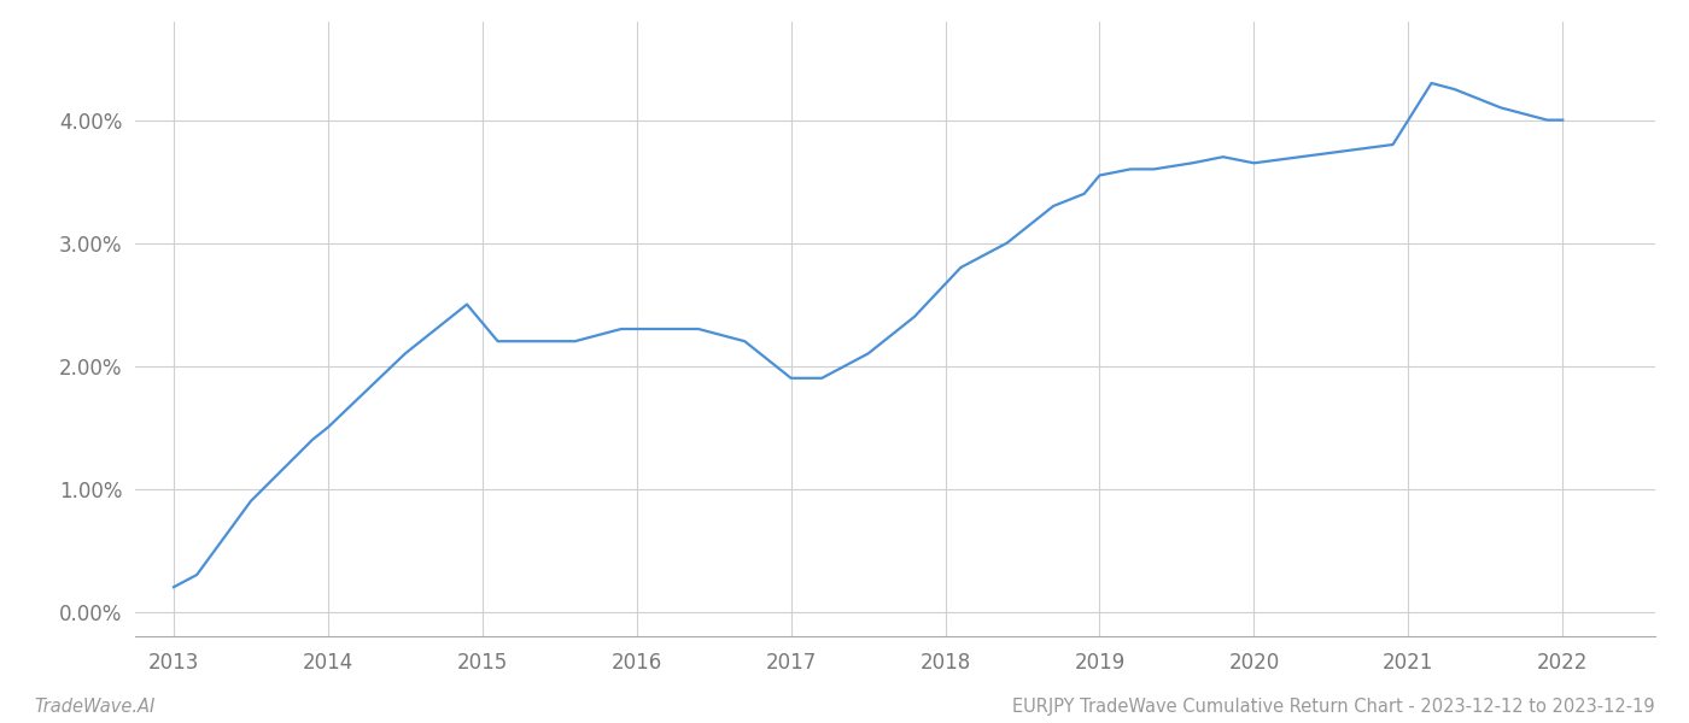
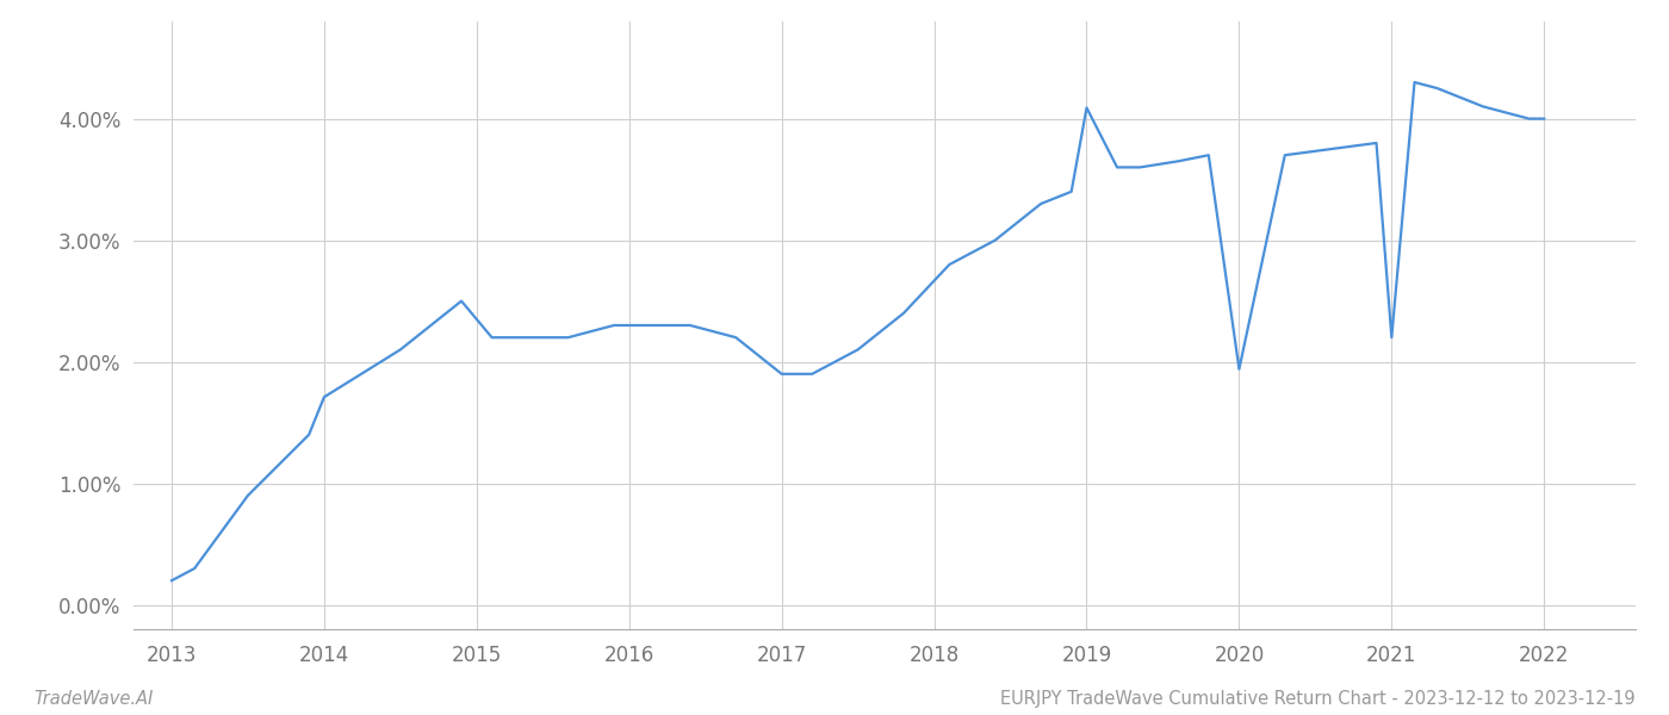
2014: 1.50% -> 1.71%
2019: 3.55% -> 4.09%
2020: 3.65% -> 1.94%
2021: 4.00% -> 2.20%
